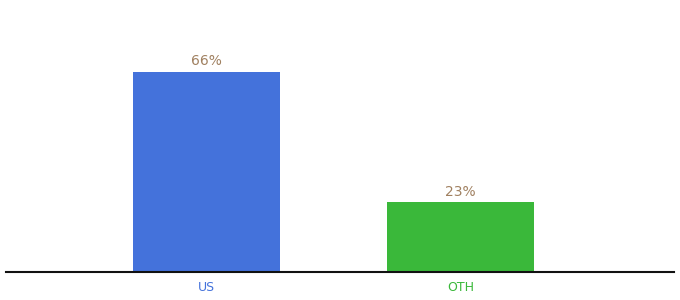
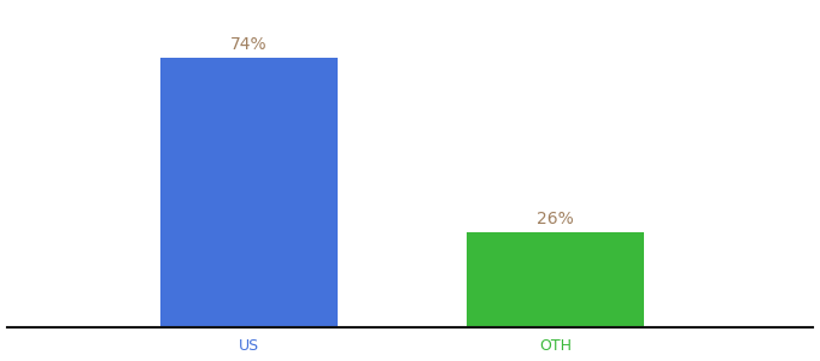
US: 66% -> 74%
OTH: 23% -> 26%
